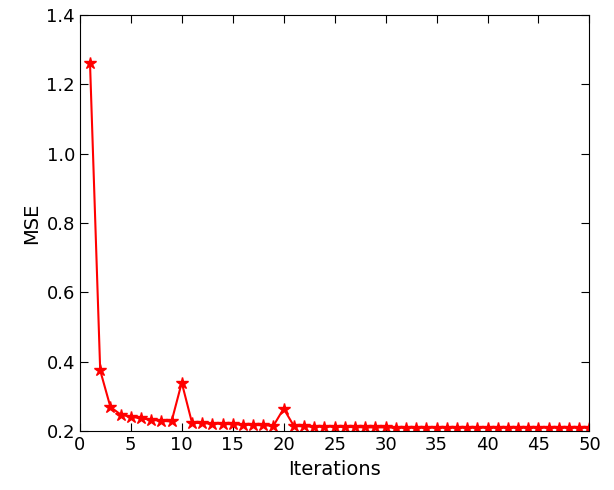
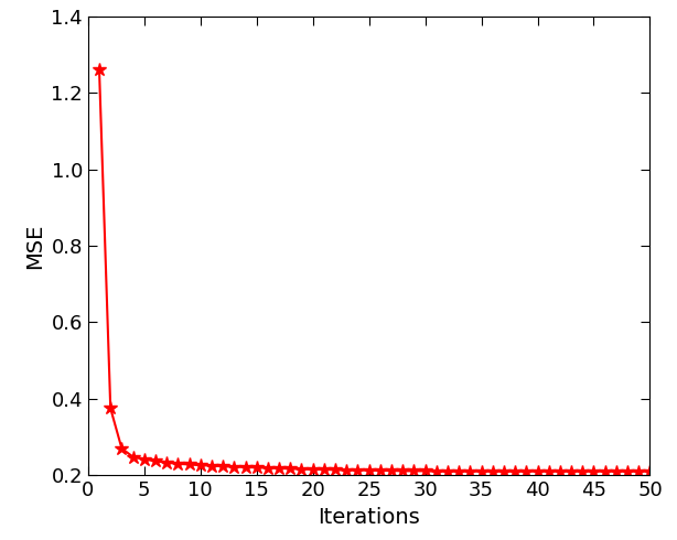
10: 0.340 -> 0.226
20: 0.265 -> 0.215
